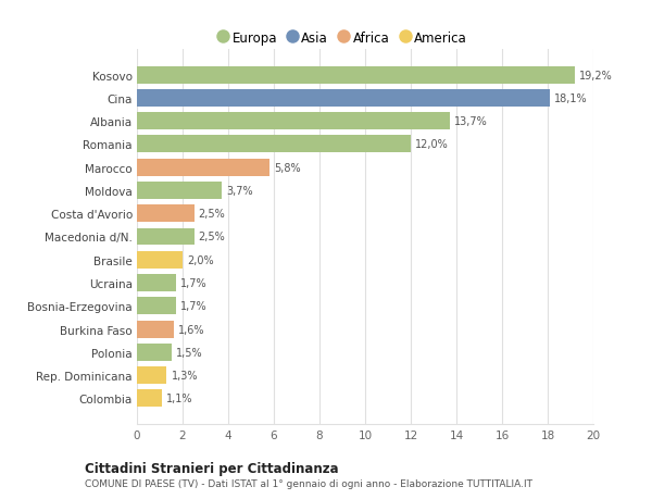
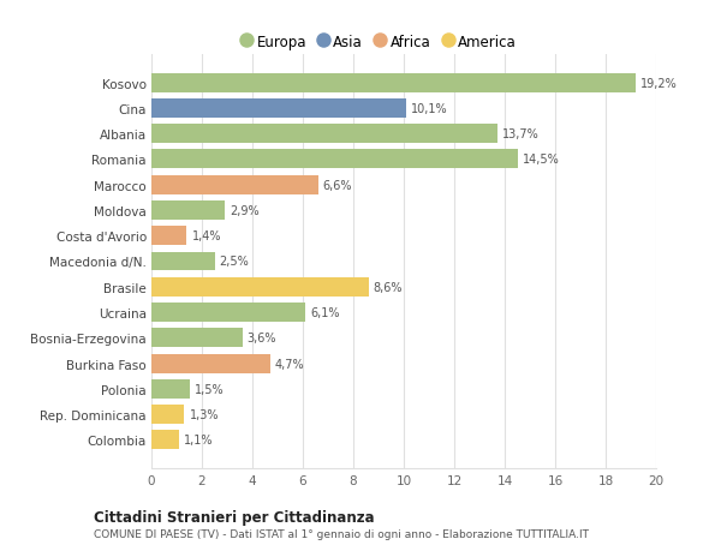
Cina: 18,1% -> 10,1%
Romania: 12,0% -> 14,5%
Marocco: 5,8% -> 6,6%
Moldova: 3,7% -> 2,9%
Costa d'Avorio: 2,5% -> 1,4%
Brasile: 2,0% -> 8,6%
Ucraina: 1,7% -> 6,1%
Bosnia-Erzegovina: 1,7% -> 3,6%
Burkina Faso: 1,6% -> 4,7%
